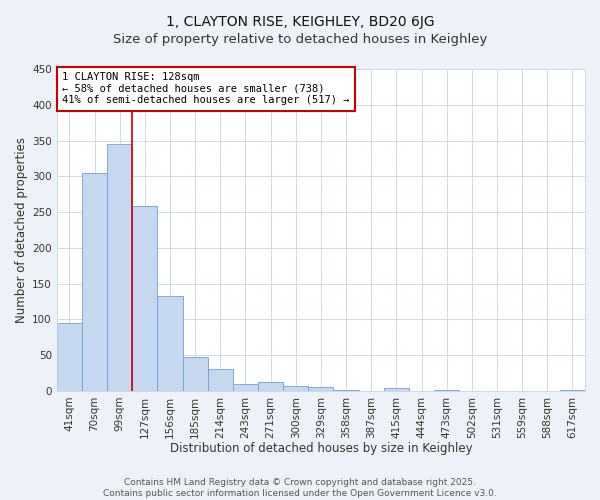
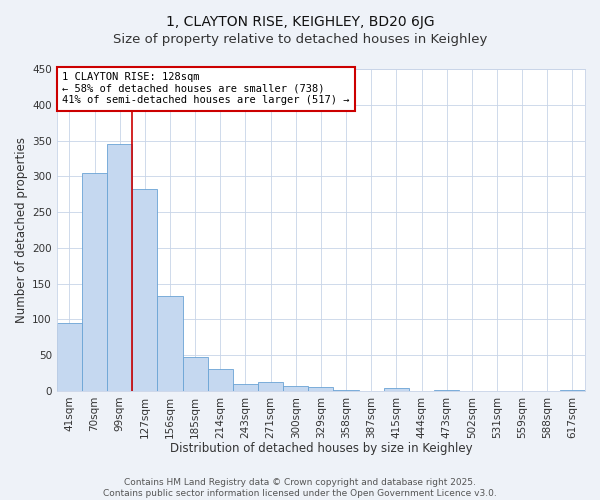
127sqm: 258 -> 282
